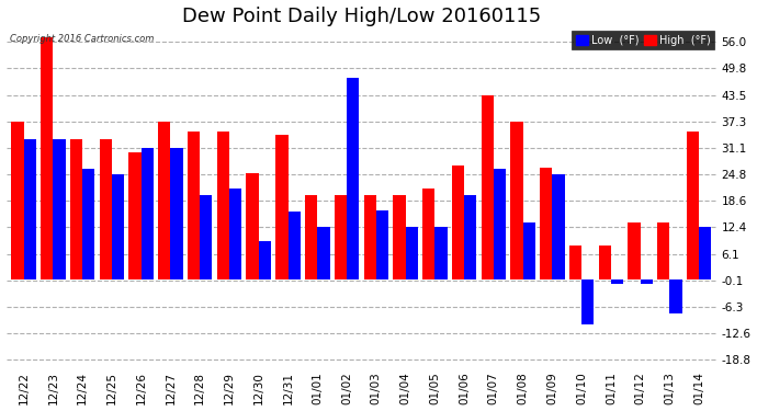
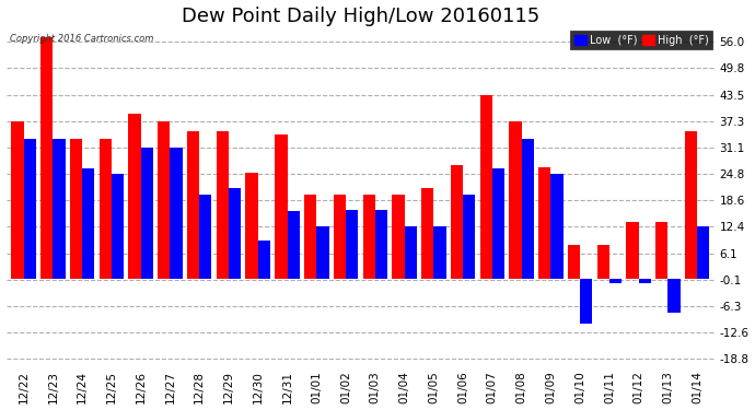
High (°F)/12/26: 30.0 -> 39.0
Low (°F)/01/02: 47.5 -> 16.4
Low (°F)/01/08: 13.5 -> 33.0
